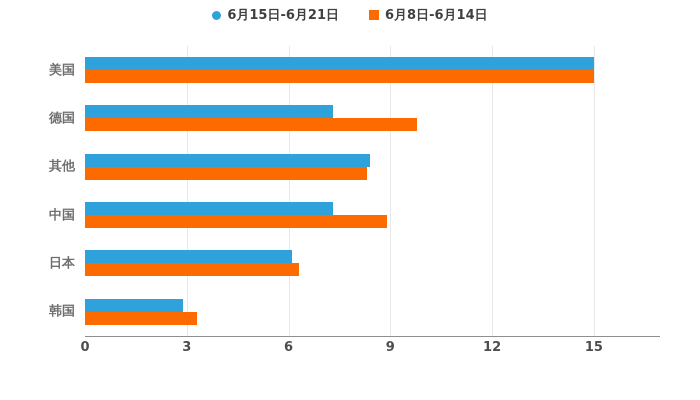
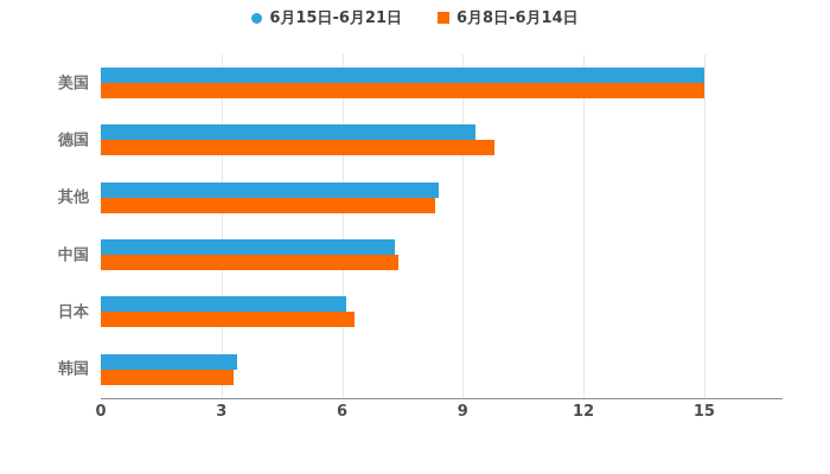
6月15日-6月21日/德国: 7.3 -> 9.3
6月8日-6月14日/中国: 8.9 -> 7.4
6月15日-6月21日/韩国: 2.9 -> 3.4
